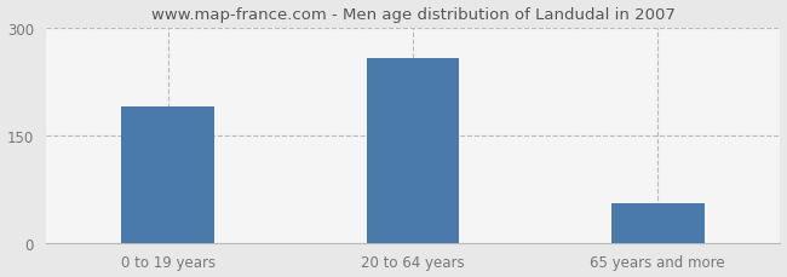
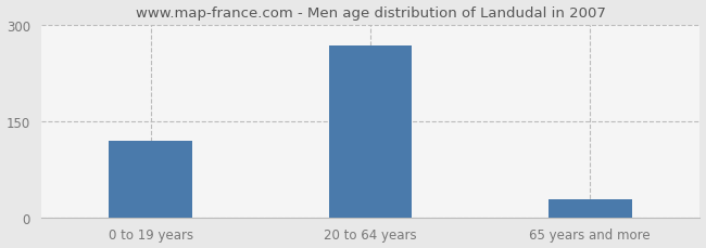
0 to 19 years: 190 -> 120
20 to 64 years: 258 -> 268
65 years and more: 56 -> 28
